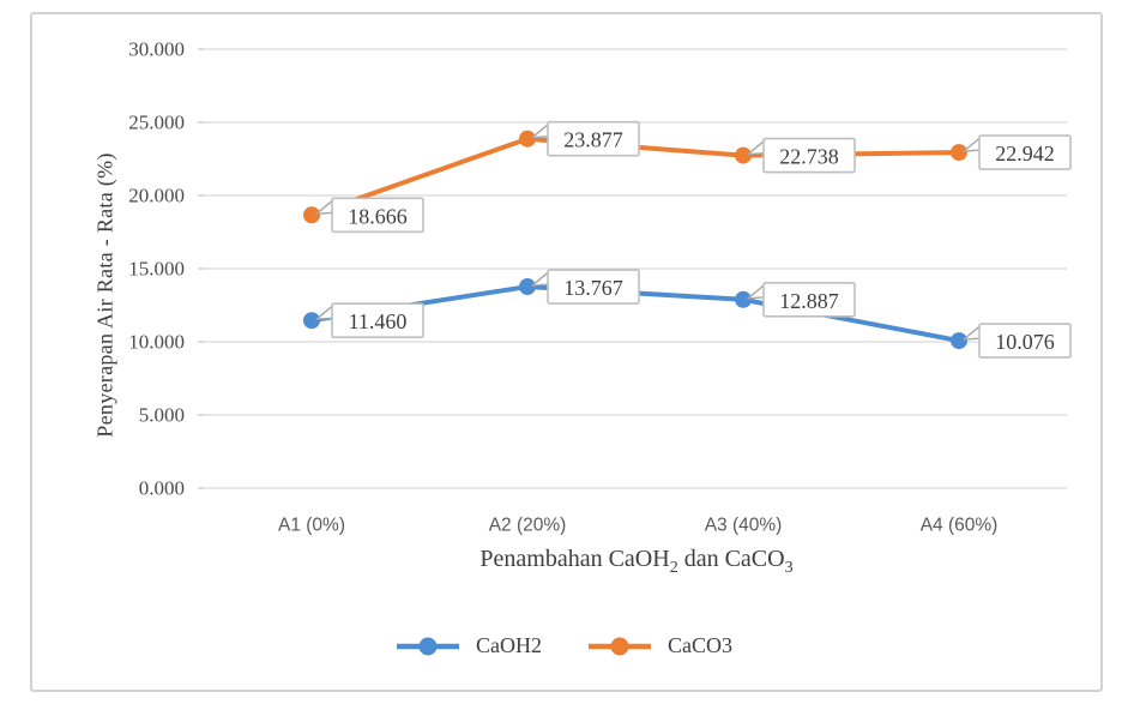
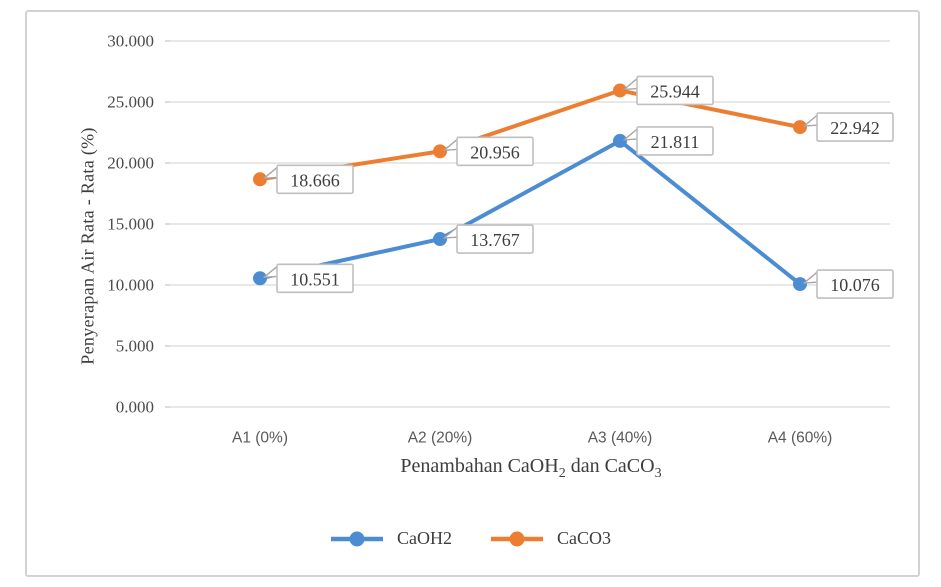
CaOH2/A1 (0%): 11.460 -> 10.551
CaCO3/A2 (20%): 23.877 -> 20.956
CaOH2/A3 (40%): 12.887 -> 21.811
CaCO3/A3 (40%): 22.738 -> 25.944
